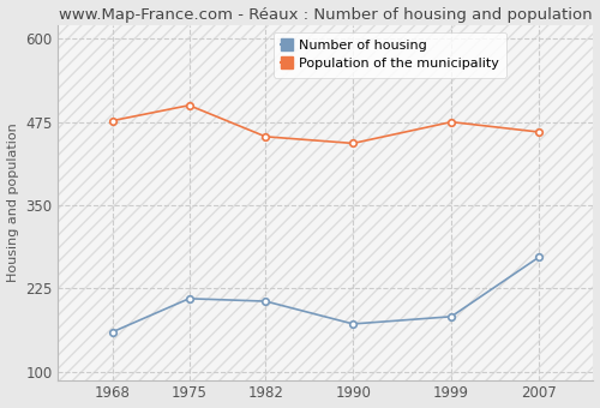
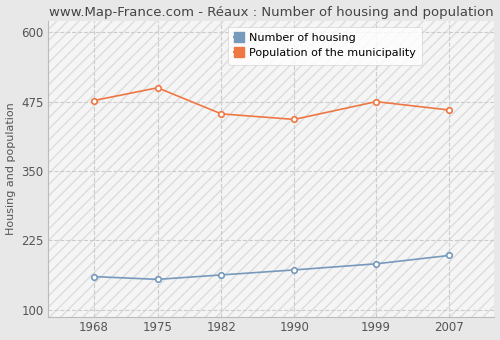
Number of housing/1975: 210 -> 155
Number of housing/1982: 206 -> 163
Number of housing/2007: 272 -> 198
